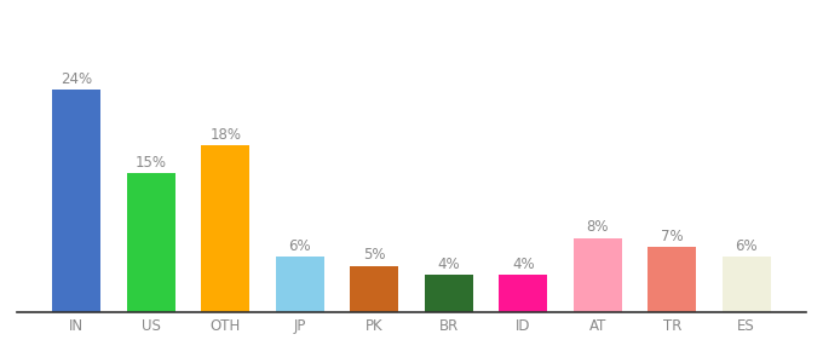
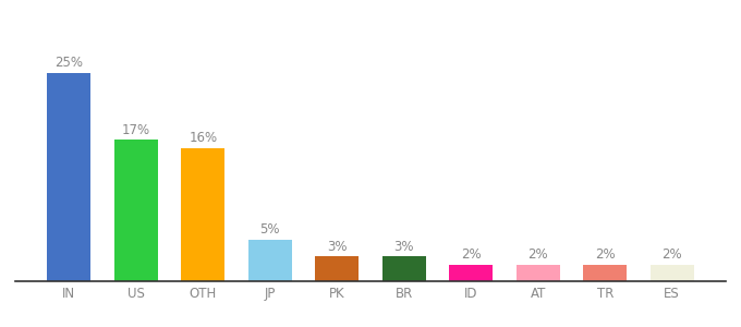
IN: 24% -> 25%
US: 15% -> 17%
OTH: 18% -> 16%
JP: 6% -> 5%
PK: 5% -> 3%
BR: 4% -> 3%
ID: 4% -> 2%
AT: 8% -> 2%
TR: 7% -> 2%
ES: 6% -> 2%
